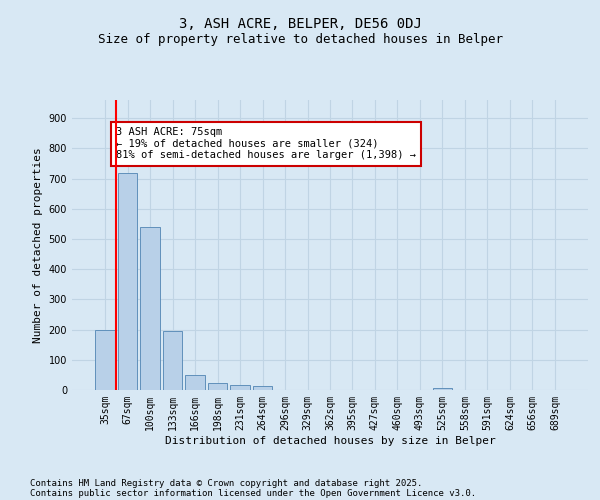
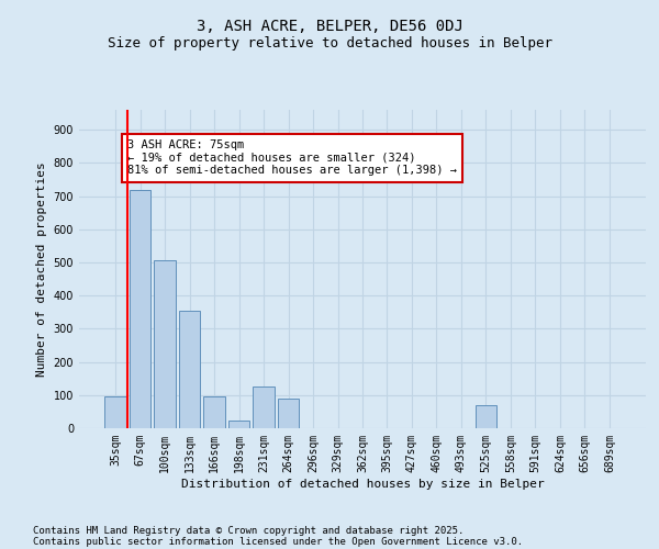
35sqm: 200 -> 95
100sqm: 540 -> 505
133sqm: 195 -> 355
166sqm: 50 -> 95
231sqm: 15 -> 125
264sqm: 12 -> 90
525sqm: 8 -> 70
